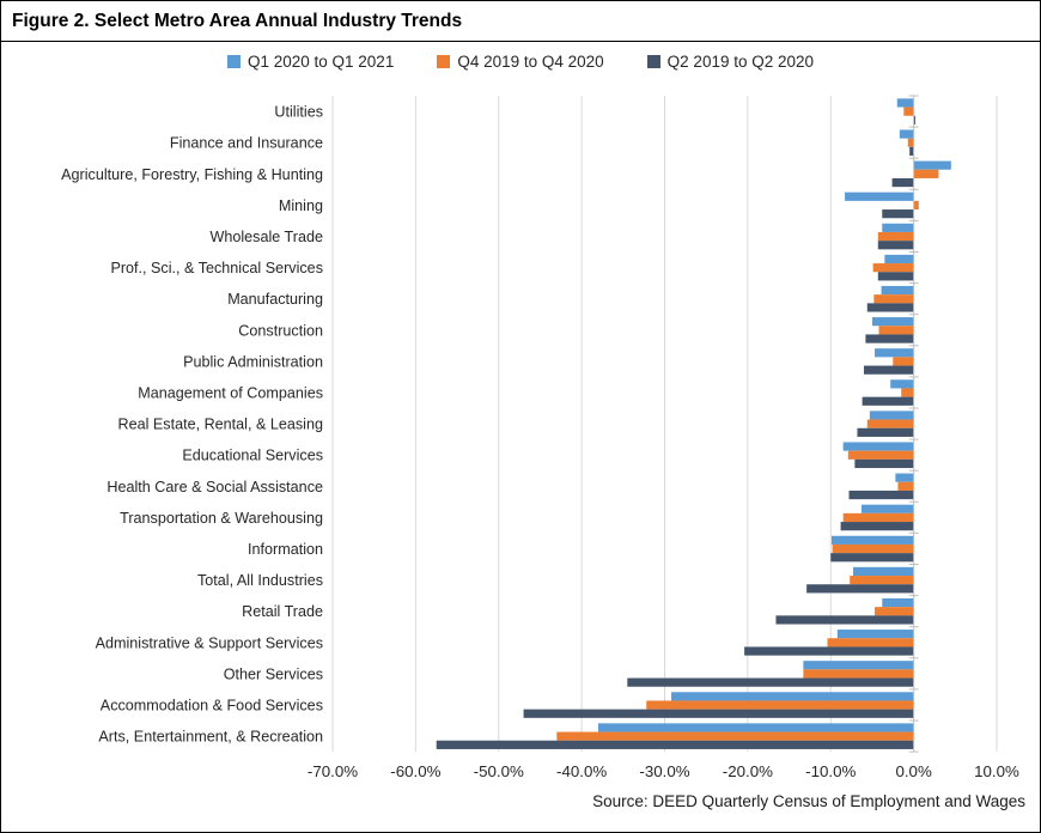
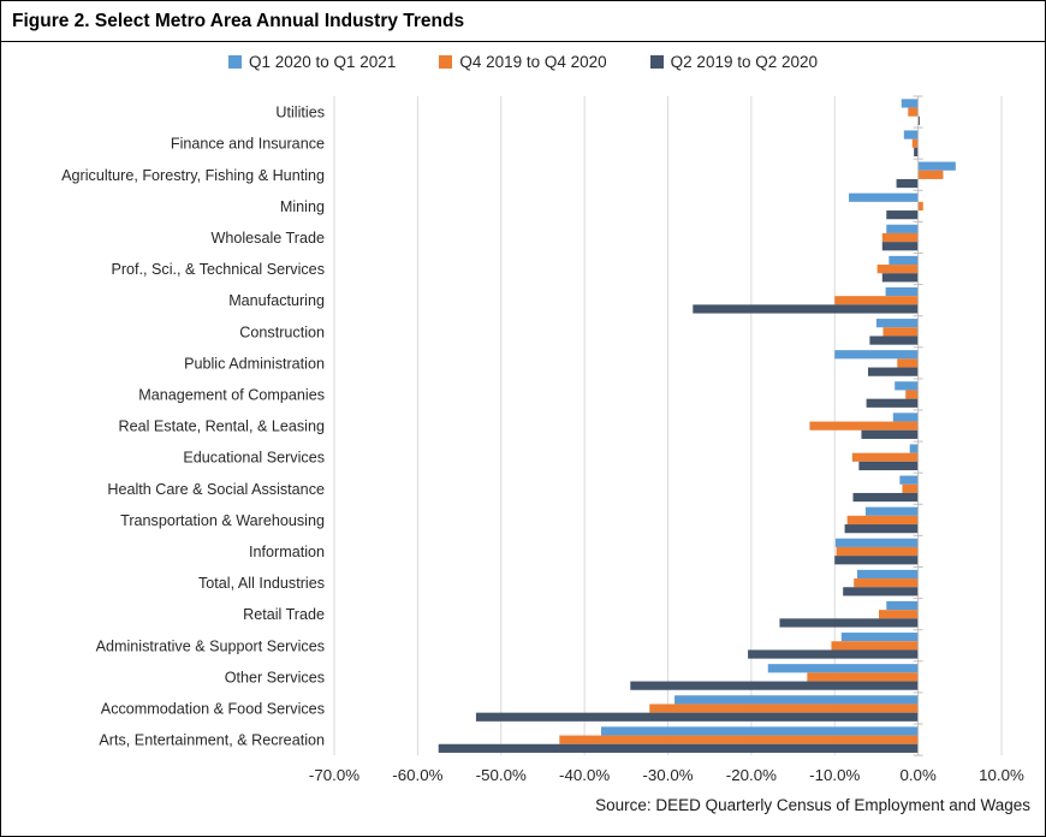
Q4 2019 to Q4 2020/Manufacturing: -5% -> -10%
Q2 2019 to Q2 2020/Manufacturing: -6% -> -27%
Q1 2020 to Q1 2021/Public Administration: -5% -> -10%
Q1 2020 to Q1 2021/Real Estate, Rental, & Leasing: -5% -> -3%
Q4 2019 to Q4 2020/Real Estate, Rental, & Leasing: -6% -> -13%
Q1 2020 to Q1 2021/Educational Services: -8% -> -1%
Q2 2019 to Q2 2020/Total, All Industries: -13% -> -9%
Q1 2020 to Q1 2021/Other Services: -13% -> -18%
Q2 2019 to Q2 2020/Accommodation & Food Services: -47% -> -53%
